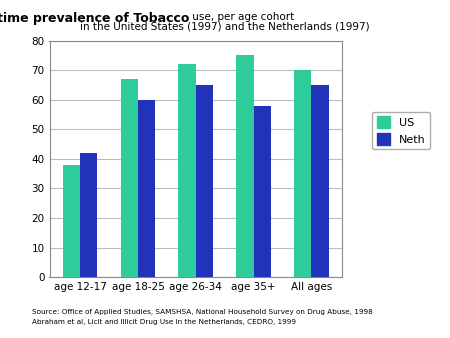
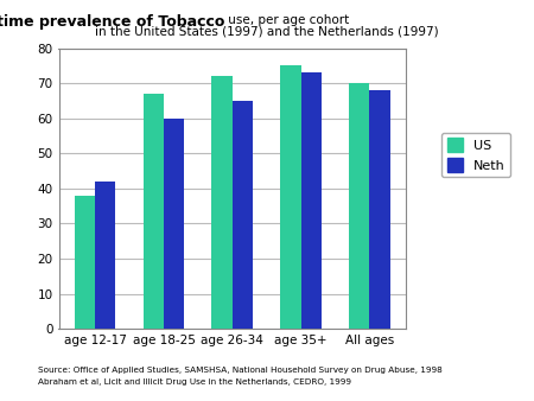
Neth/age 35+: 58 -> 73
Neth/All ages: 65 -> 68
